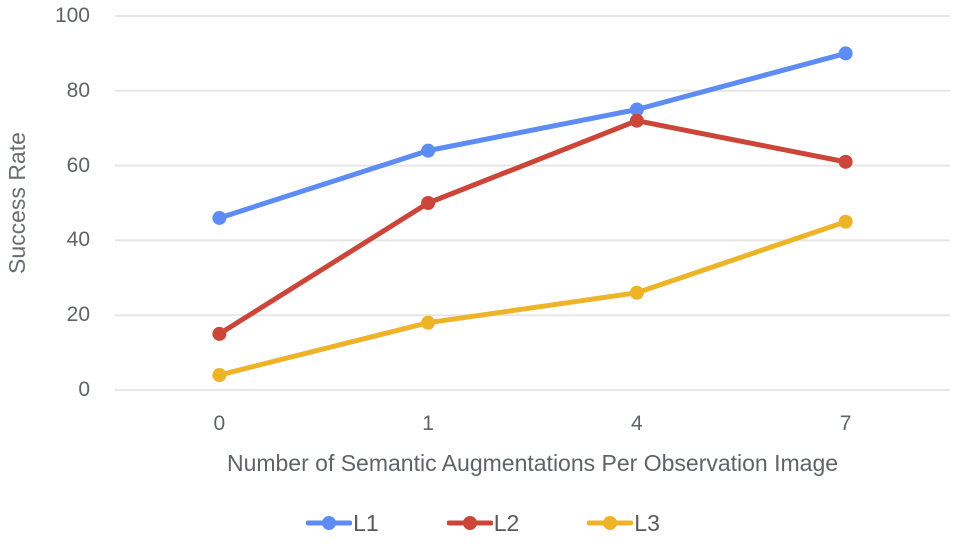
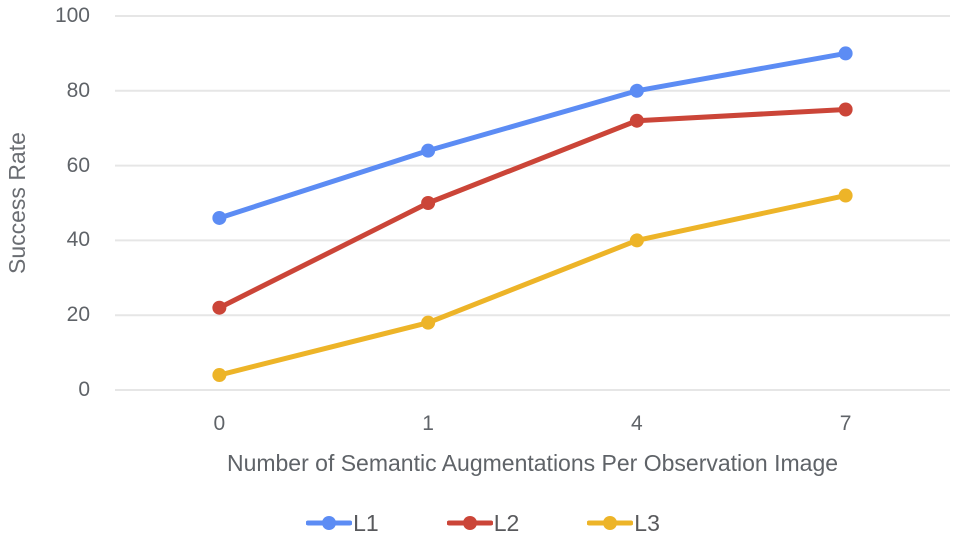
L2/0: 15 -> 22
L1/4: 75 -> 80
L3/4: 26 -> 40
L2/7: 61 -> 75
L3/7: 45 -> 52
